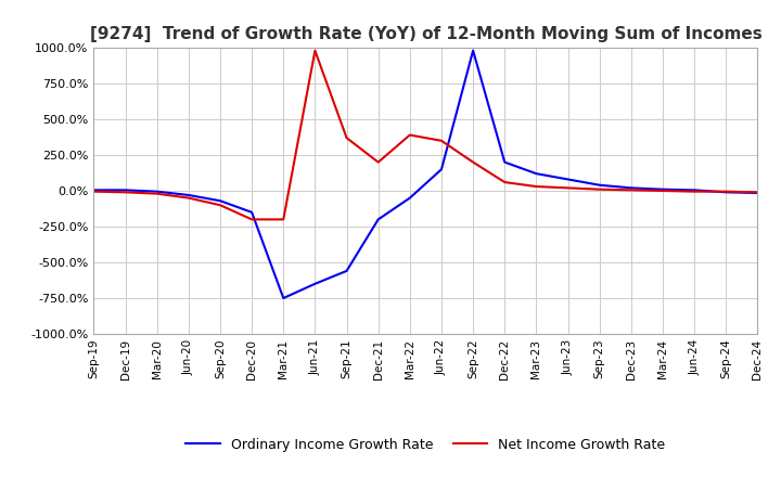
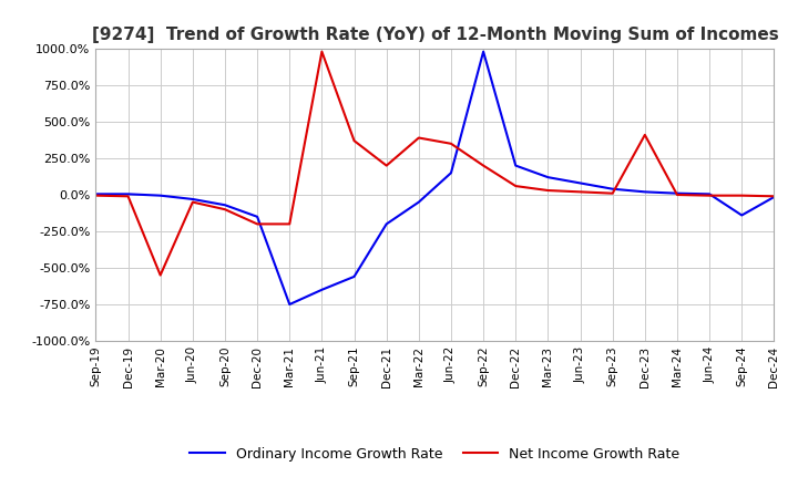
Net Income Growth Rate/Mar-20: -20% -> -550%
Net Income Growth Rate/Dec-23: 0% -> 410%
Ordinary Income Growth Rate/Sep-24: -10% -> -140%
